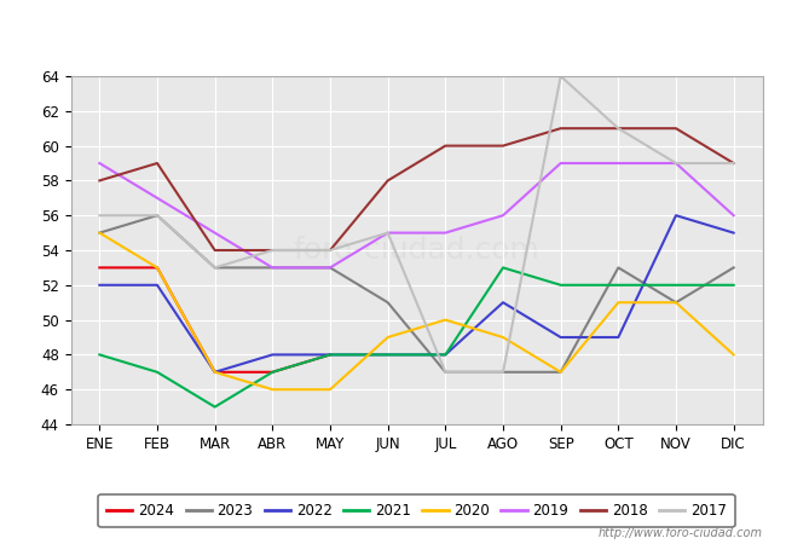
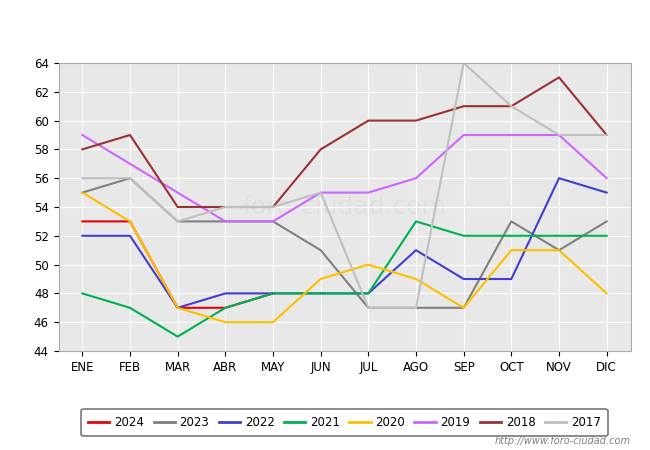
2018/NOV: 61 -> 63
